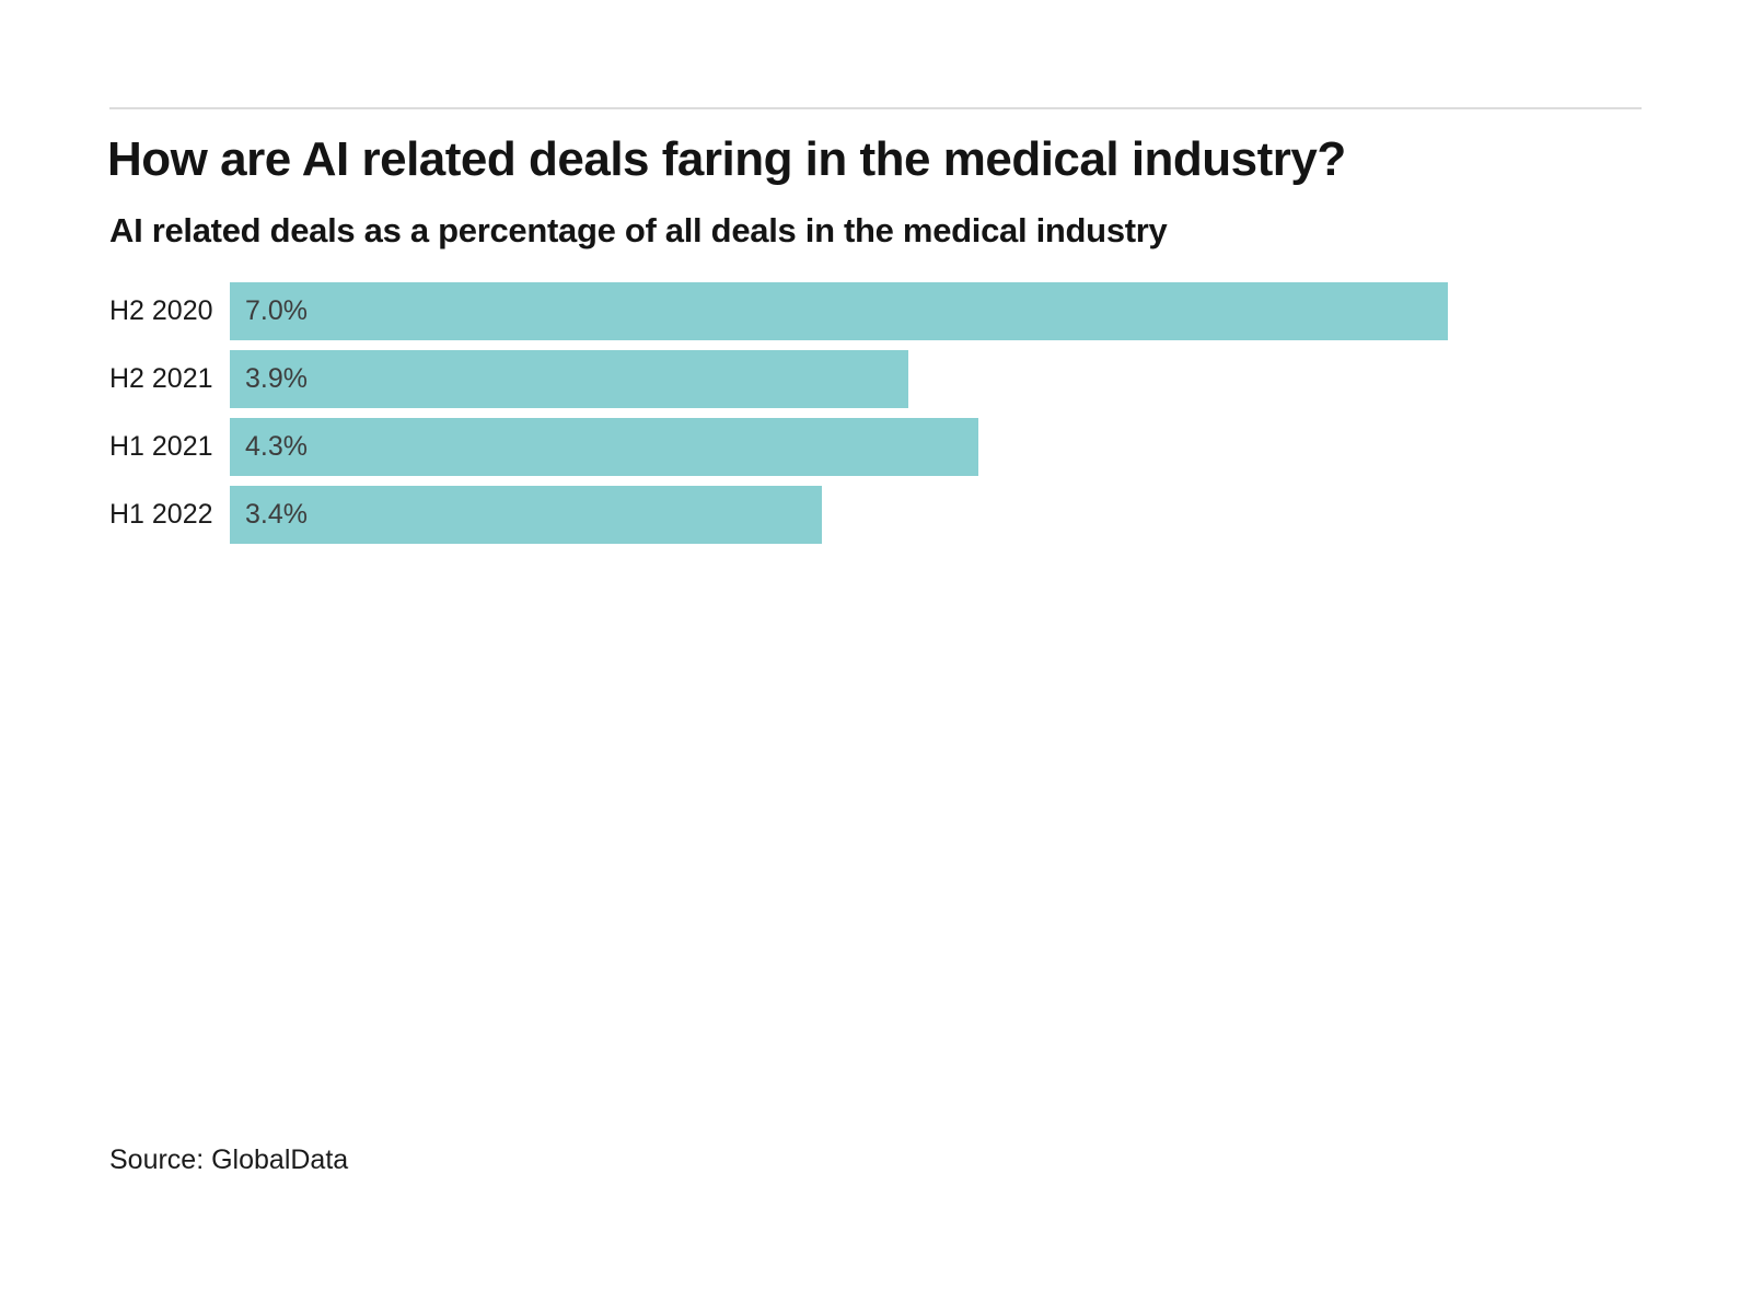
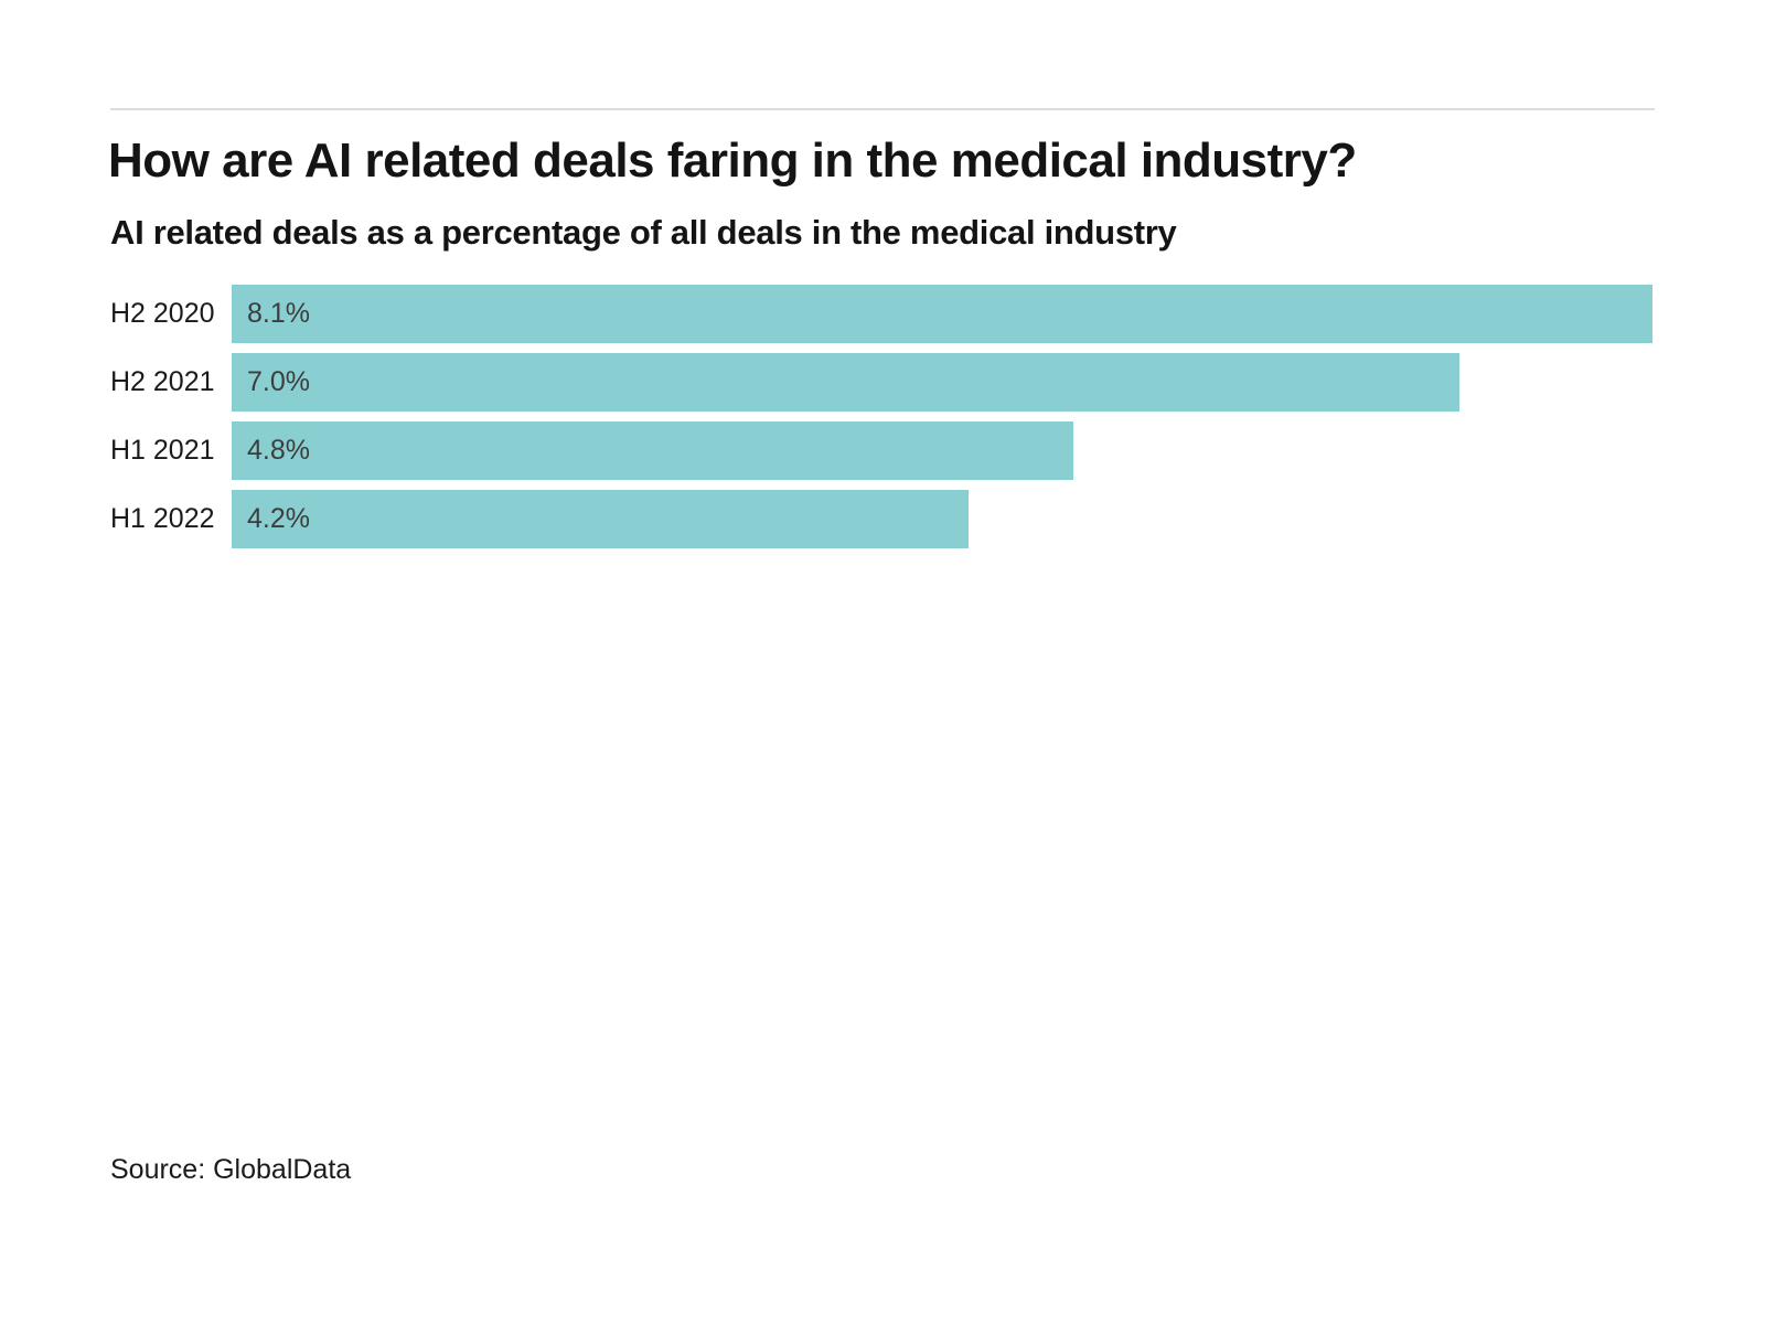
H2 2020: 7.0% -> 8.1%
H2 2021: 3.9% -> 7.0%
H1 2021: 4.3% -> 4.8%
H1 2022: 3.4% -> 4.2%
